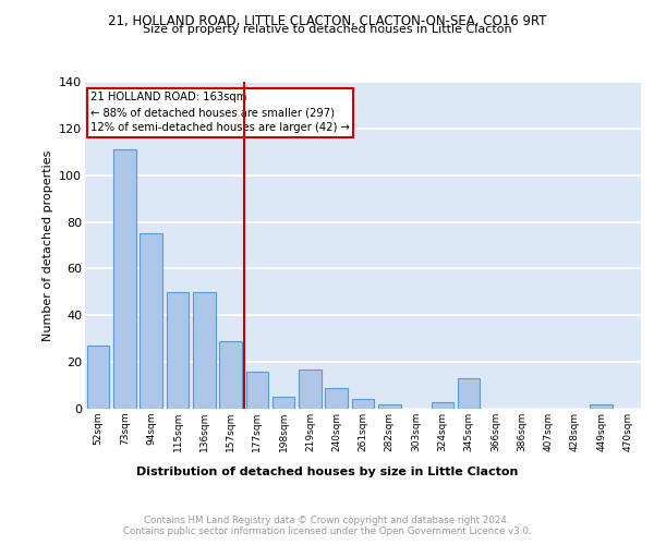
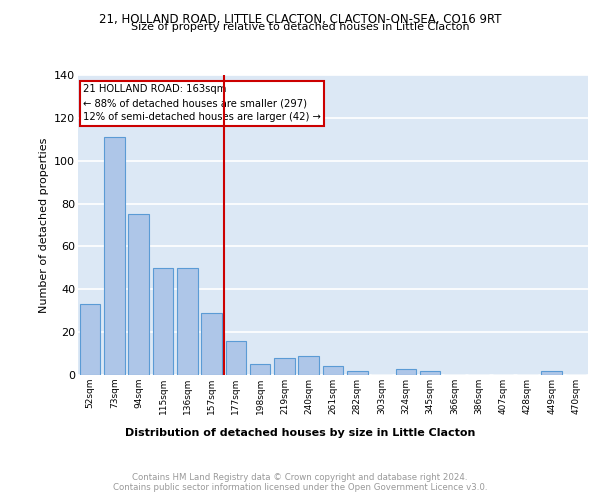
52sqm: 27 -> 33
219sqm: 17 -> 8
345sqm: 13 -> 2
